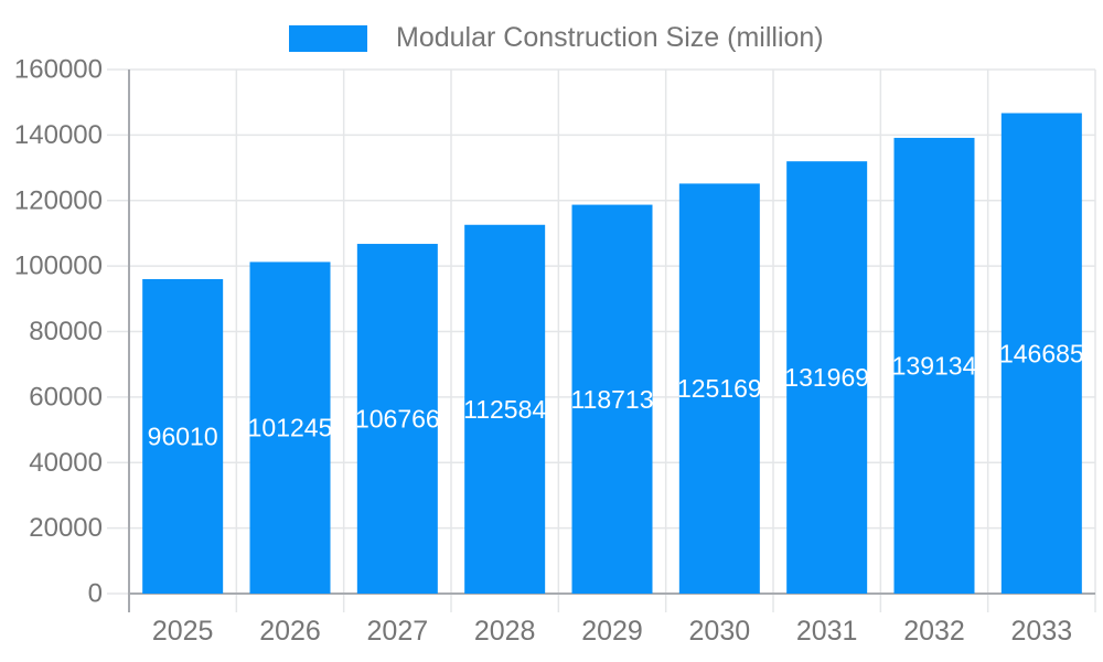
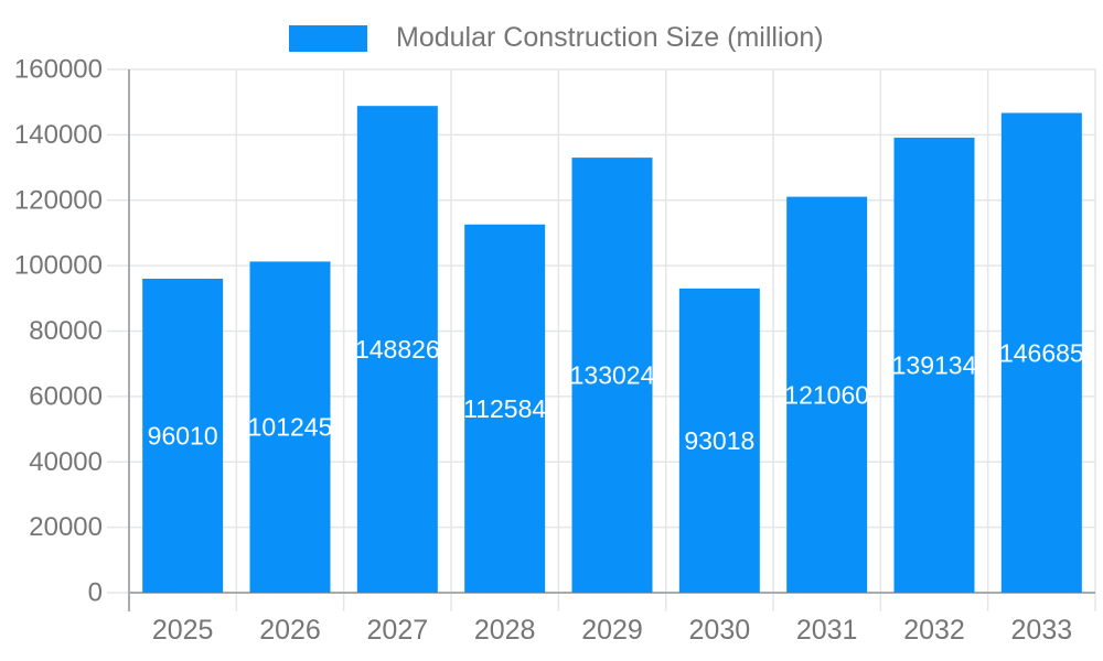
2027: 106766 -> 148826
2029: 118713 -> 133024
2030: 125169 -> 93018
2031: 131969 -> 121060
